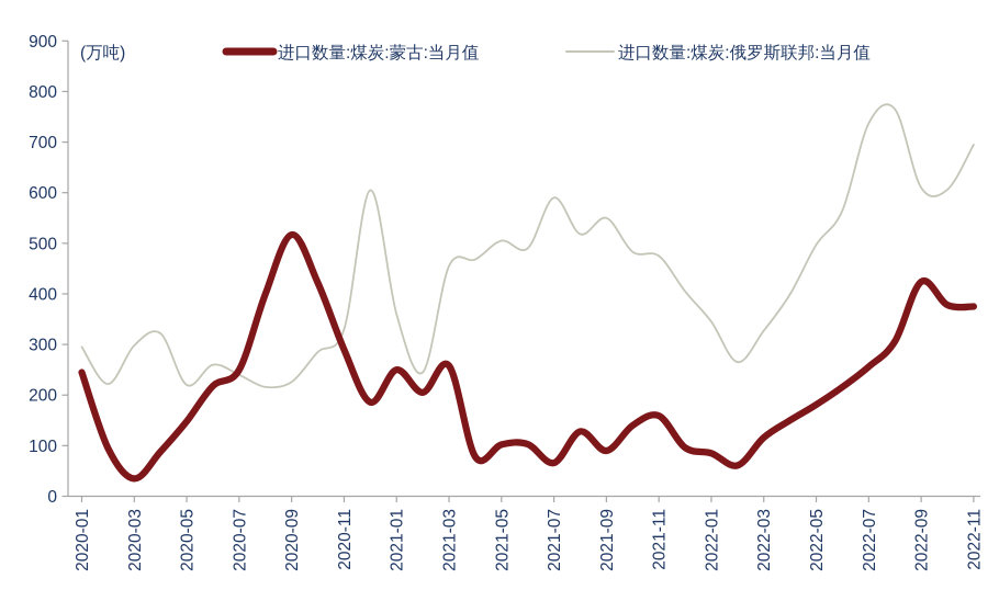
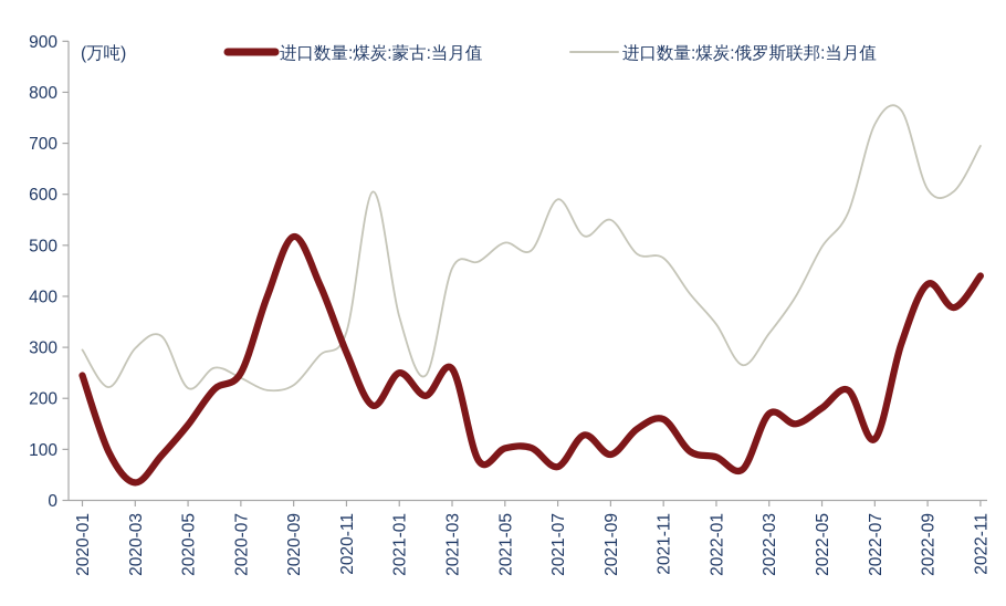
进口数量:煤炭:蒙古:当月值/2022-03: 120 -> 170
进口数量:煤炭:蒙古:当月值/2022-07: 260 -> 120
进口数量:煤炭:蒙古:当月值/2022-11: 380 -> 440
